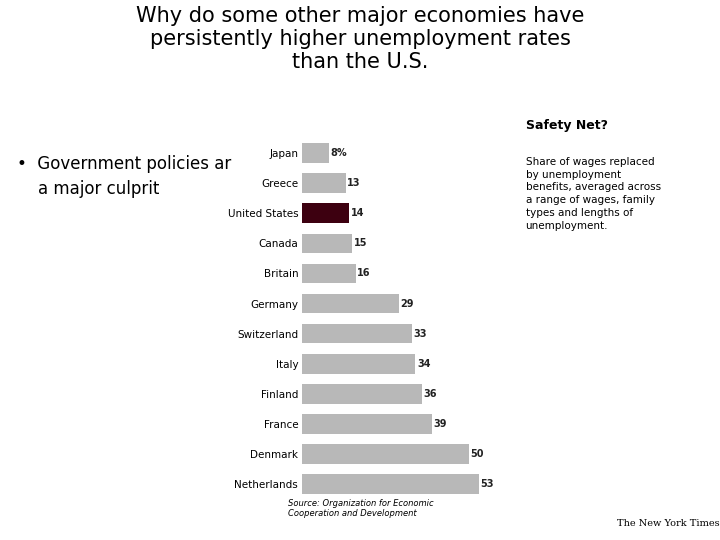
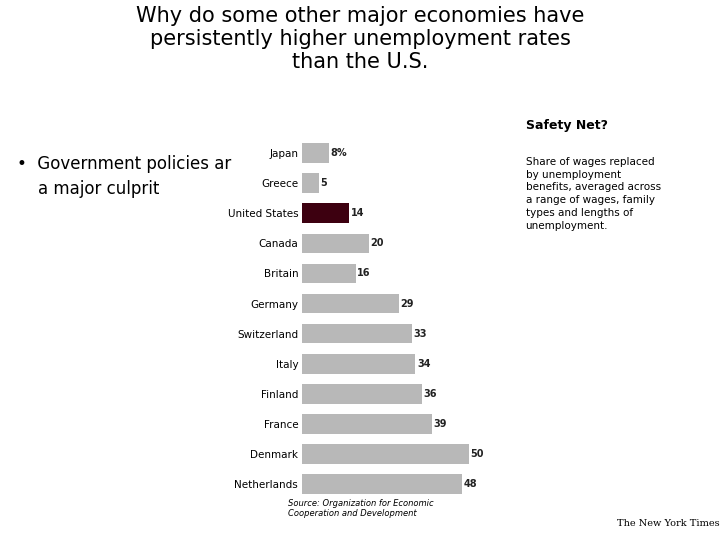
Greece: 13 -> 5
Canada: 15 -> 20
Netherlands: 53 -> 48
